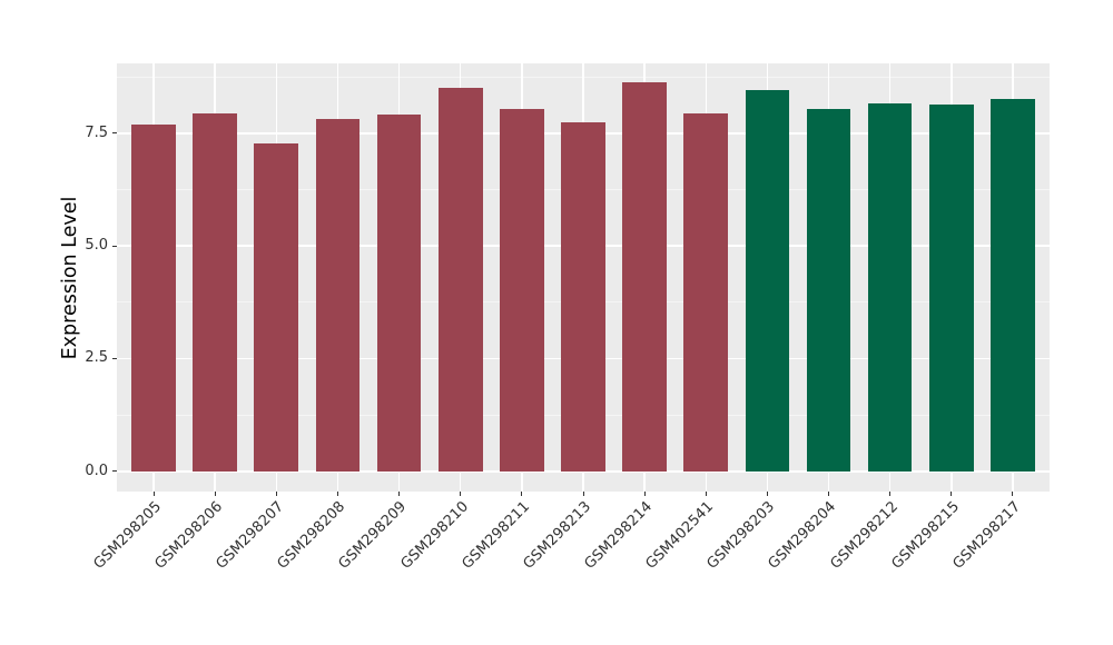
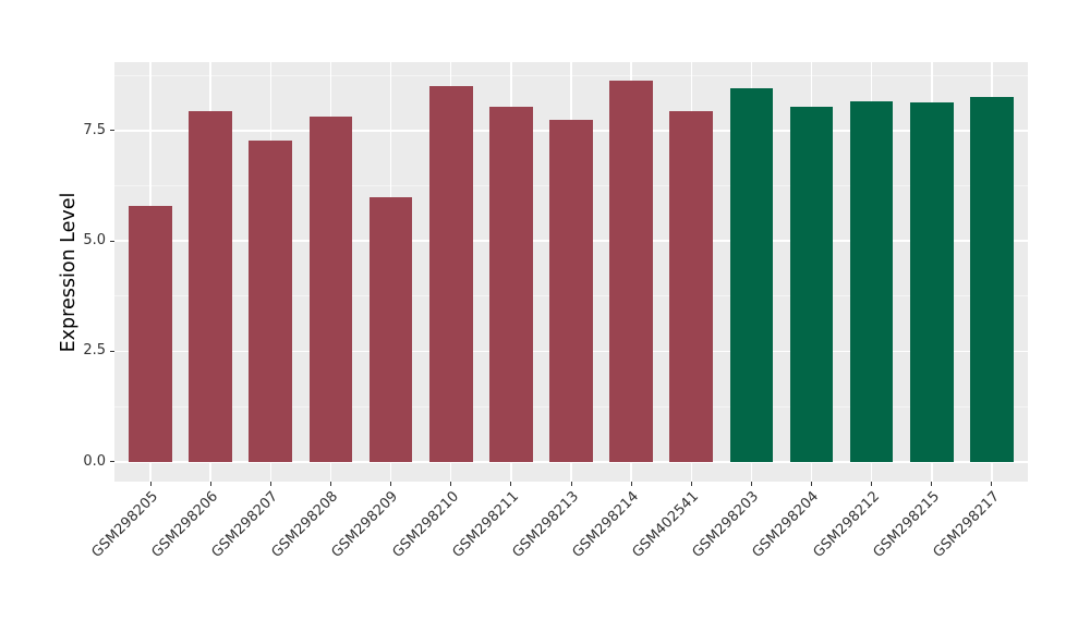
GSM298205: 7.7 -> 5.8
GSM298209: 7.9 -> 6.0
